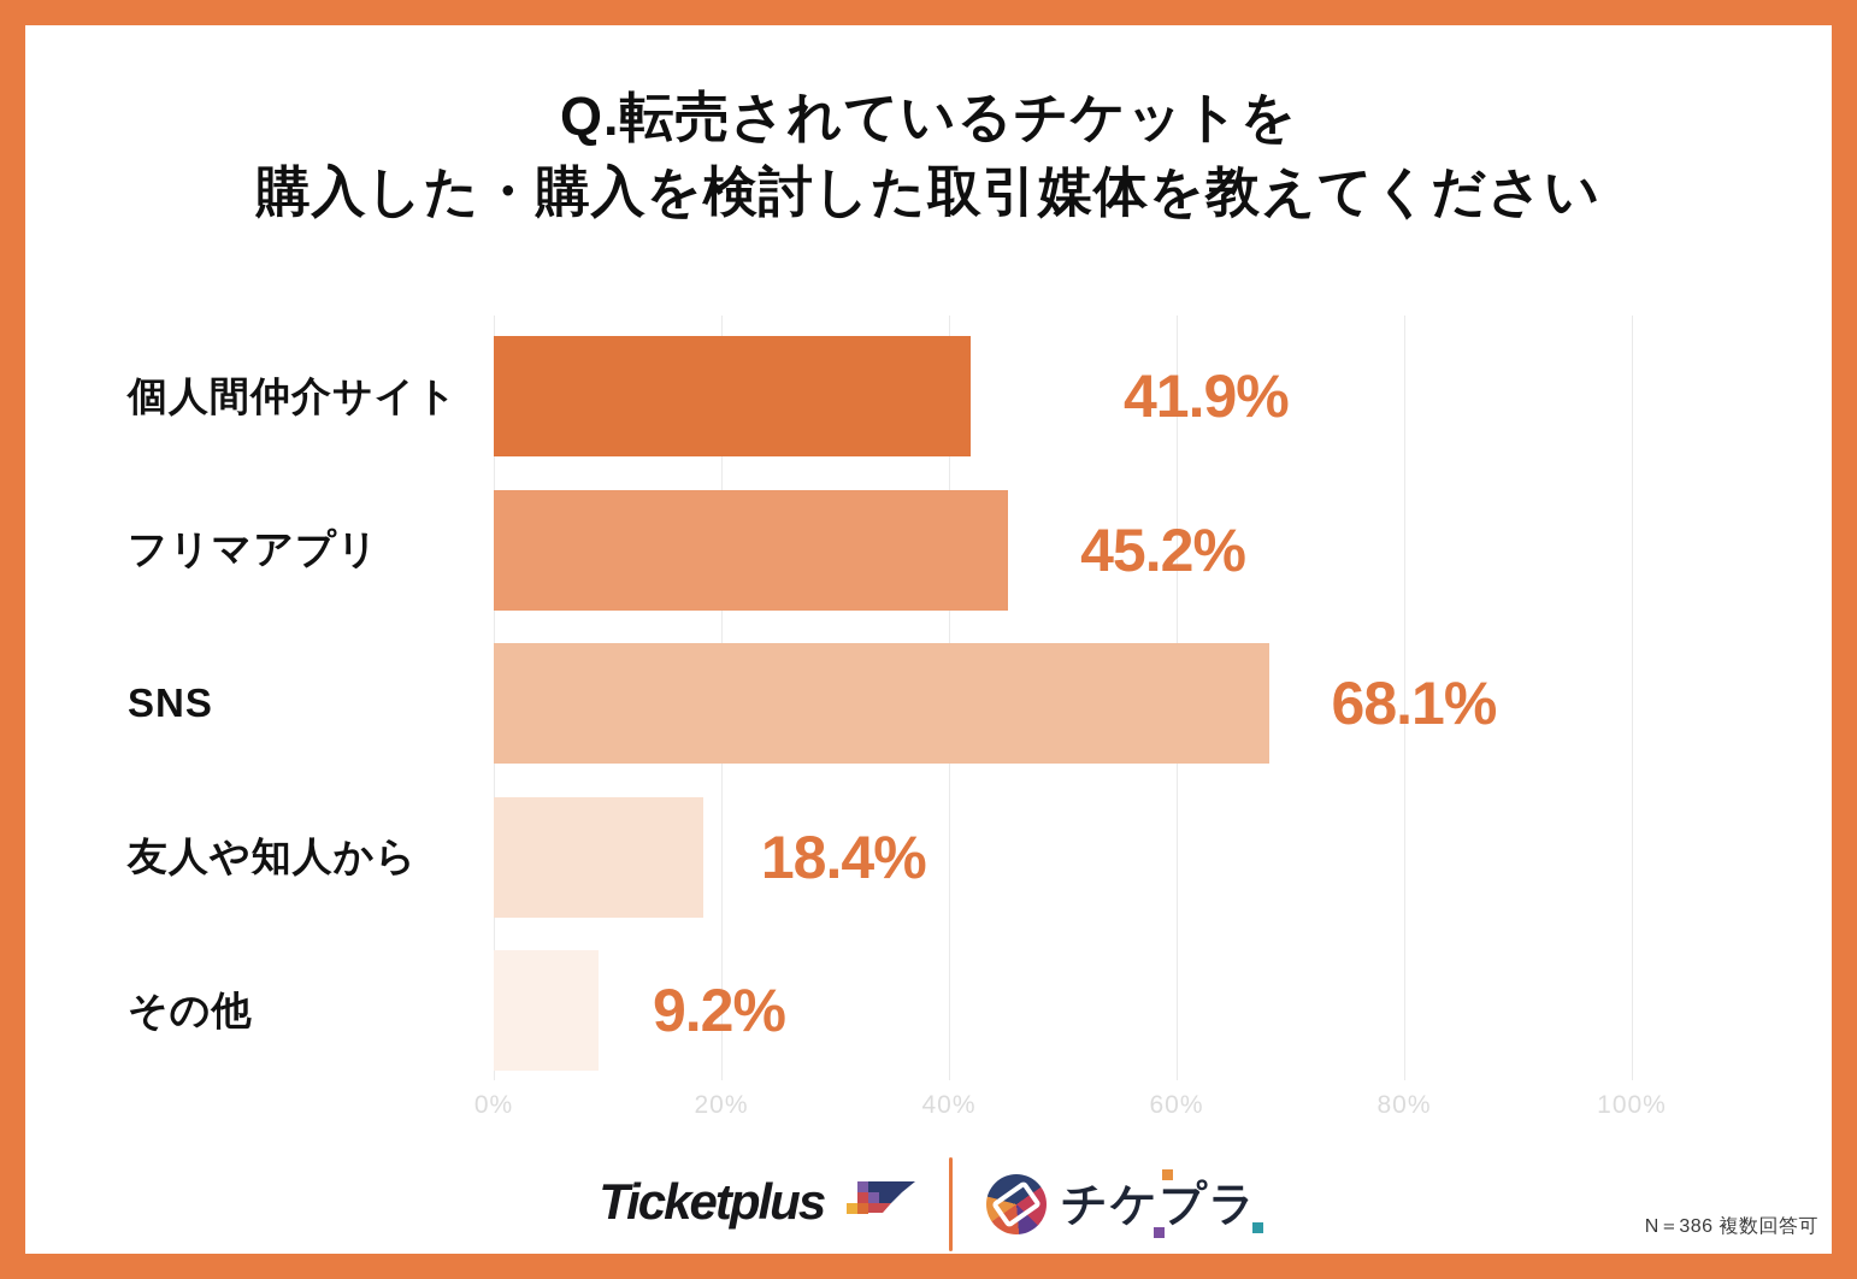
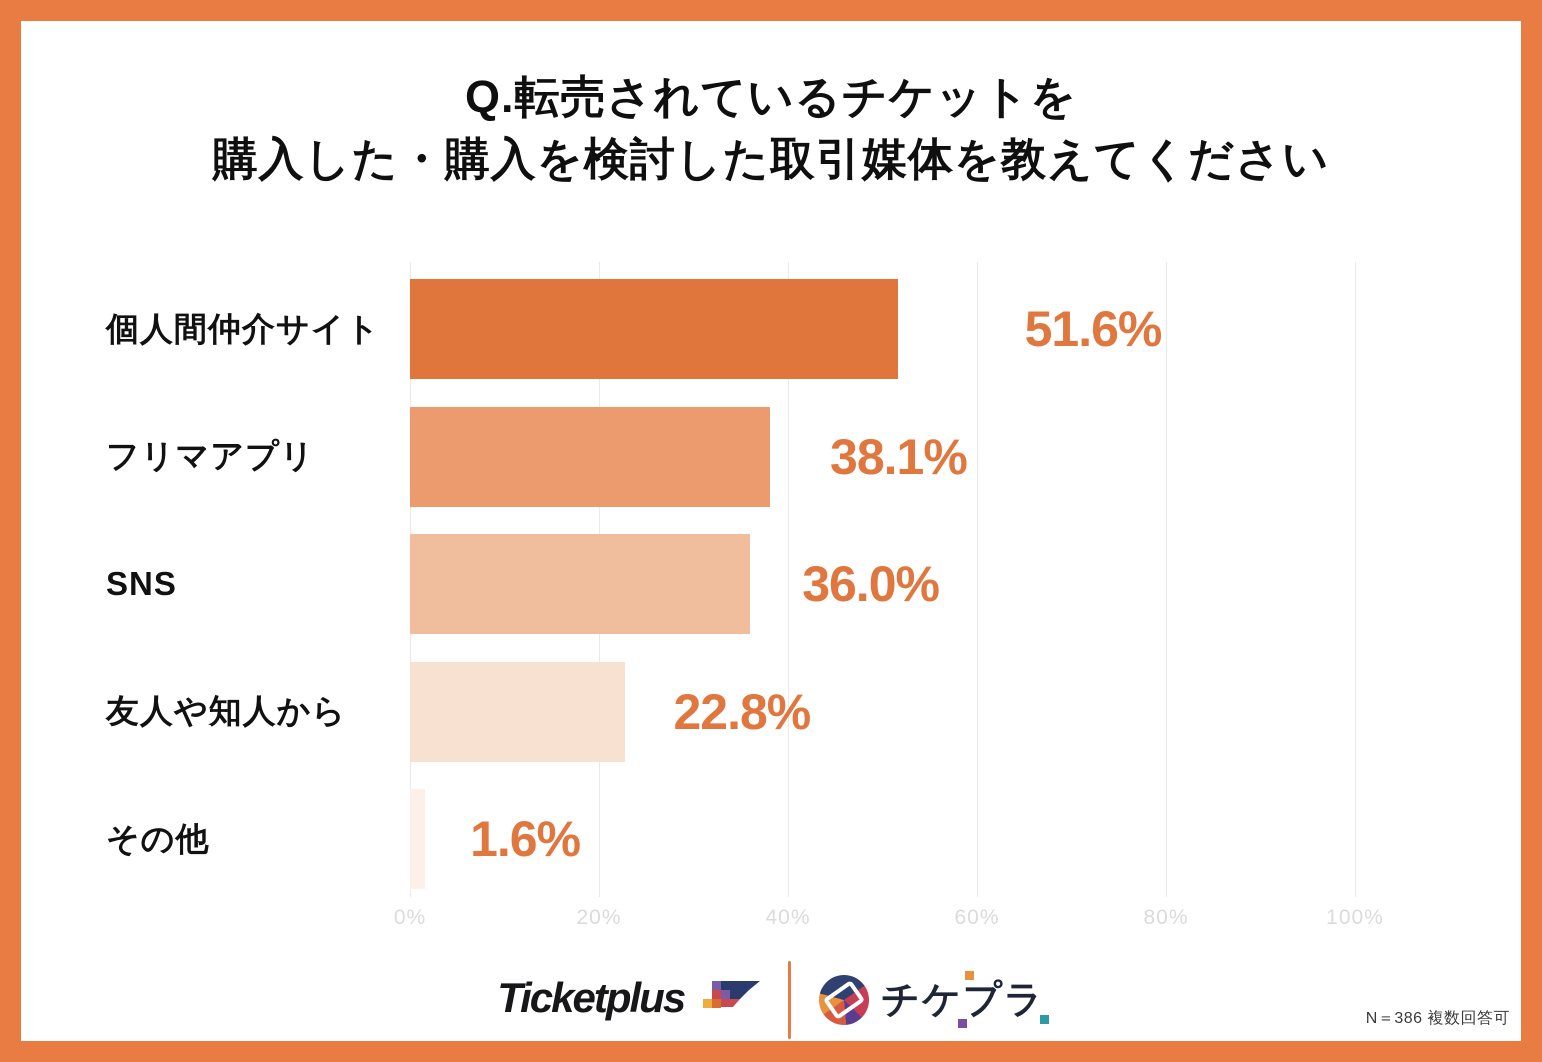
個人間仲介サイト: 41.9% -> 51.6%
フリマアプリ: 45.2% -> 38.1%
SNS: 68.1% -> 36.0%
友人や知人から: 18.4% -> 22.8%
その他: 9.2% -> 1.6%
